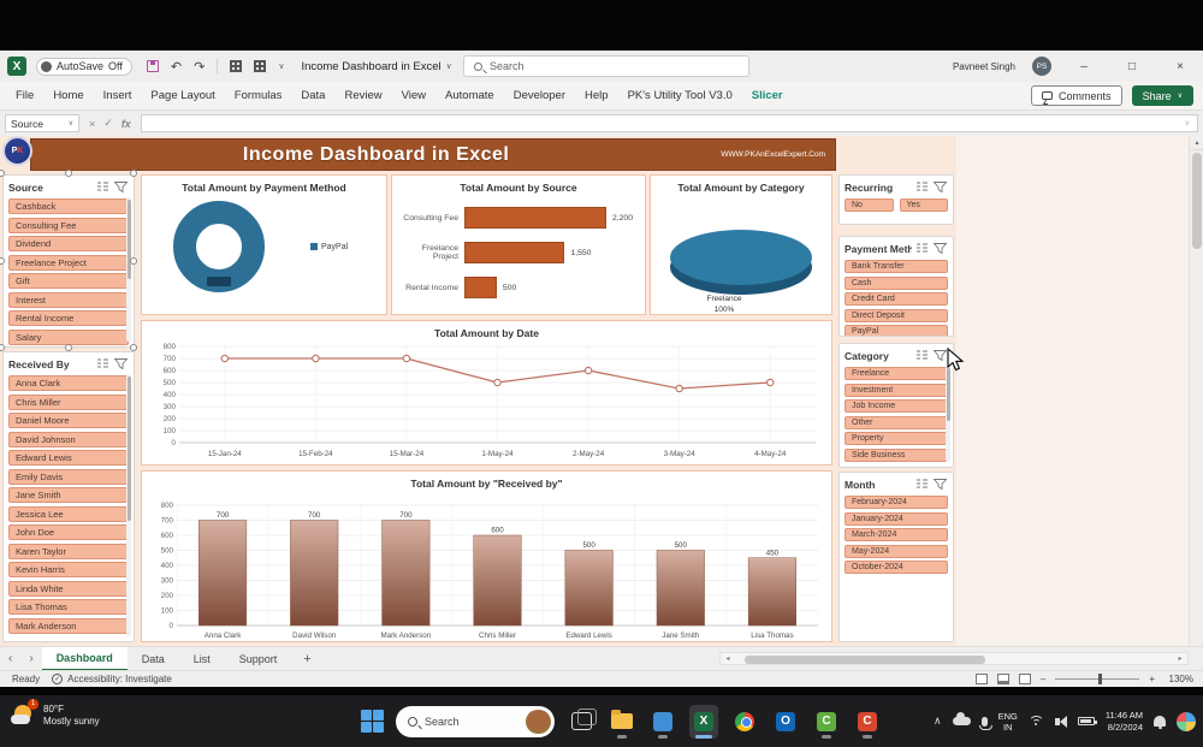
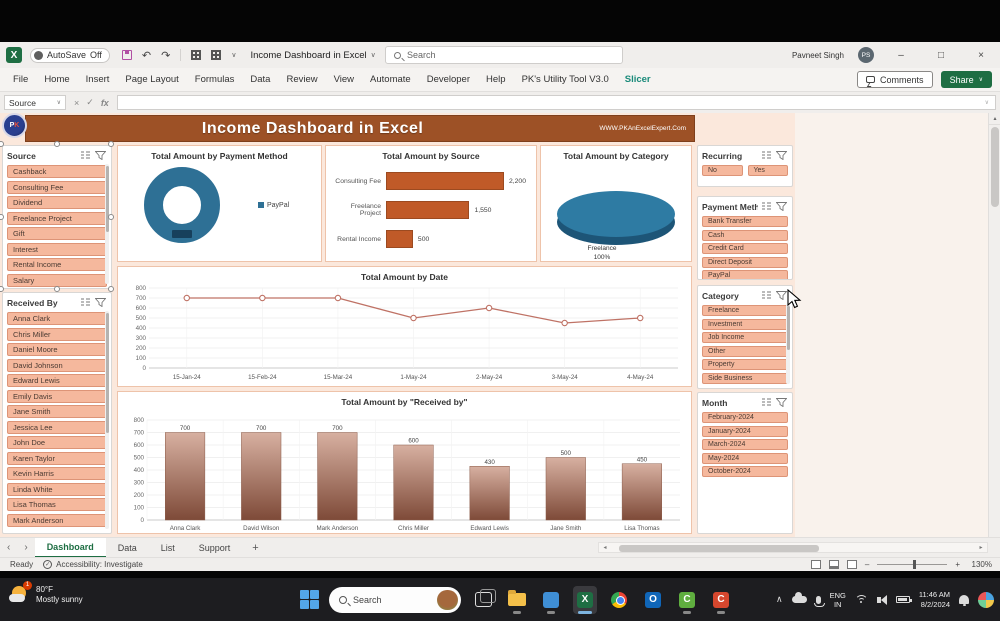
Total Amount by "Received by"/Edward Lewis: 500 -> 430
